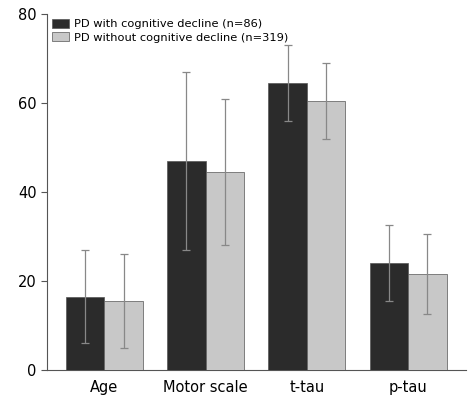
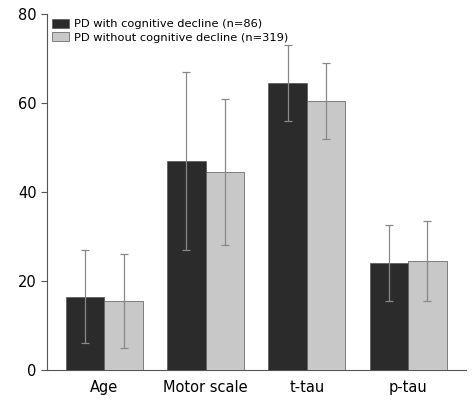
PD without cognitive decline (n=319)/p-tau: 21.5 -> 24.5
